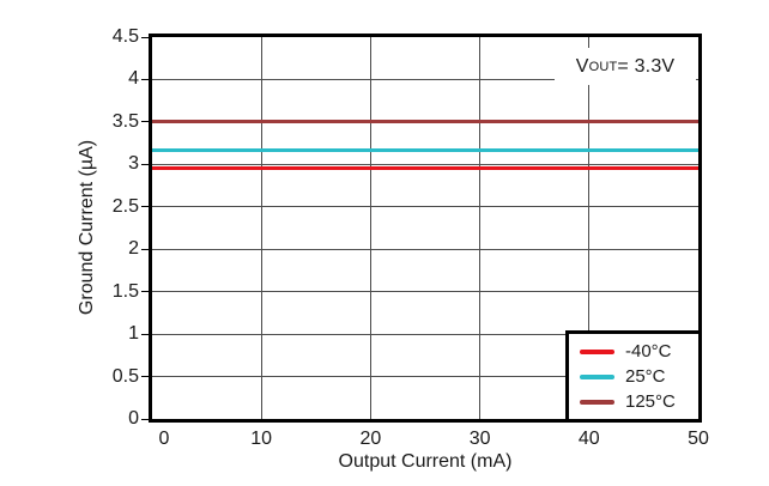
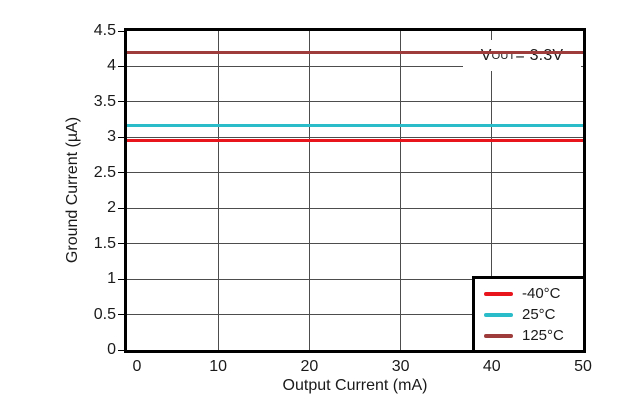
125°C/0: 3.5 -> 4.2
-40°C/50: 3.0 -> 2.1
25°C/50: 3.2 -> 3.5
